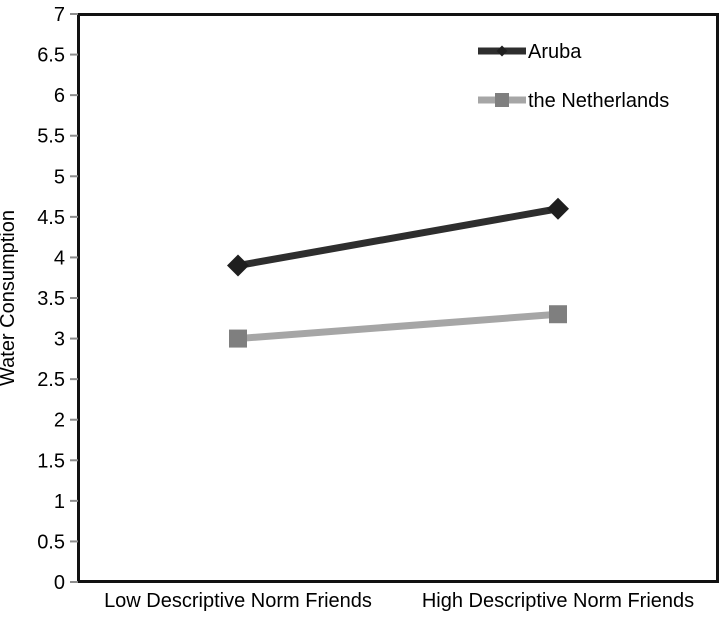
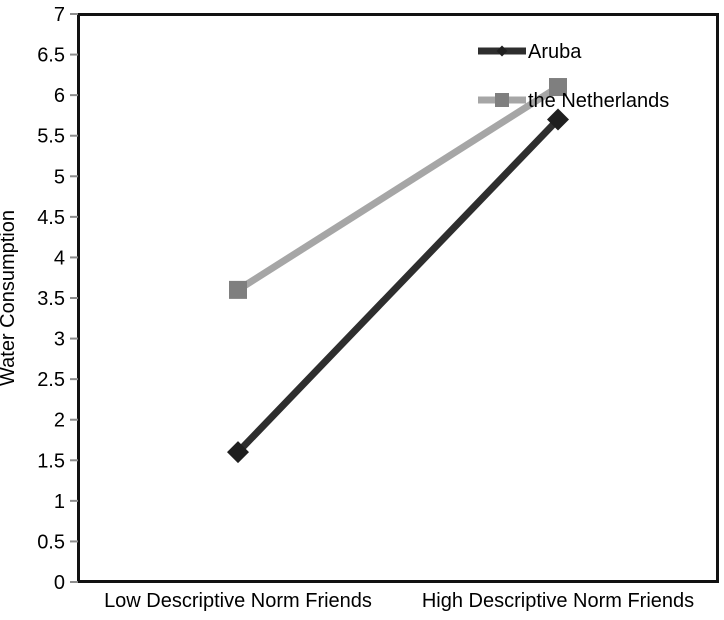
Aruba/Low Descriptive Norm Friends: 3.9 -> 1.6
the Netherlands/Low Descriptive Norm Friends: 3.0 -> 3.6
Aruba/High Descriptive Norm Friends: 4.6 -> 5.7
the Netherlands/High Descriptive Norm Friends: 3.3 -> 6.1
